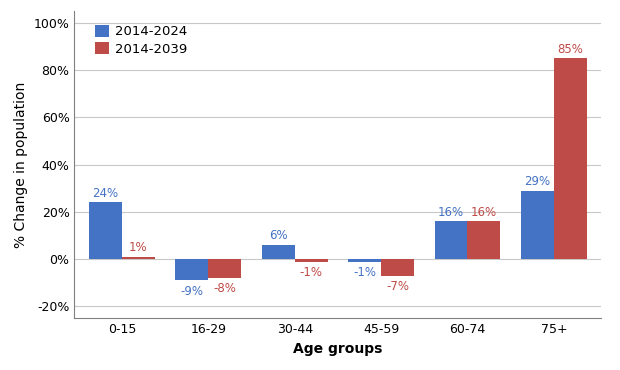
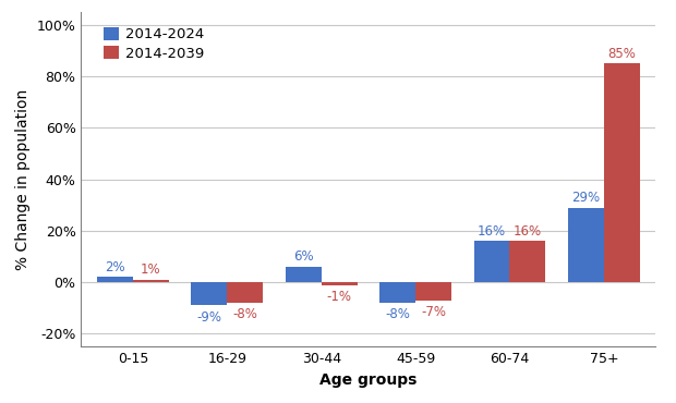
2014-2024/0-15: 24% -> 2%
2014-2024/45-59: -1% -> -8%
